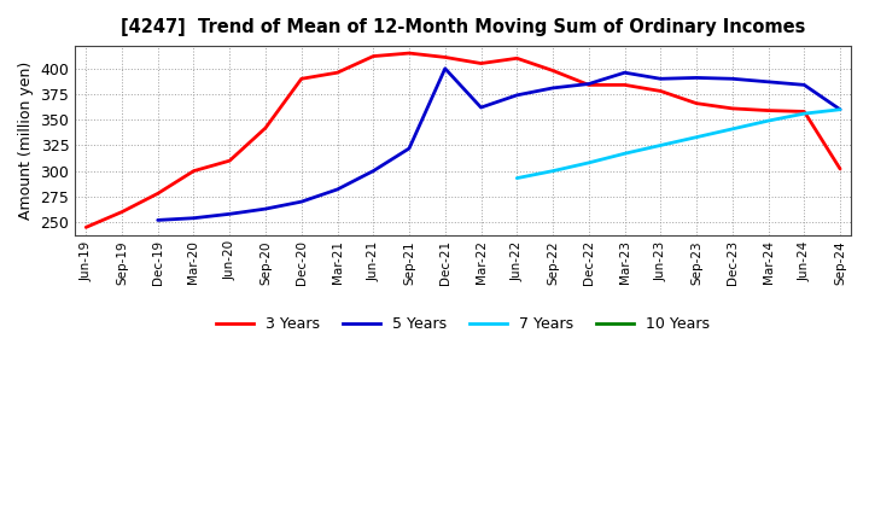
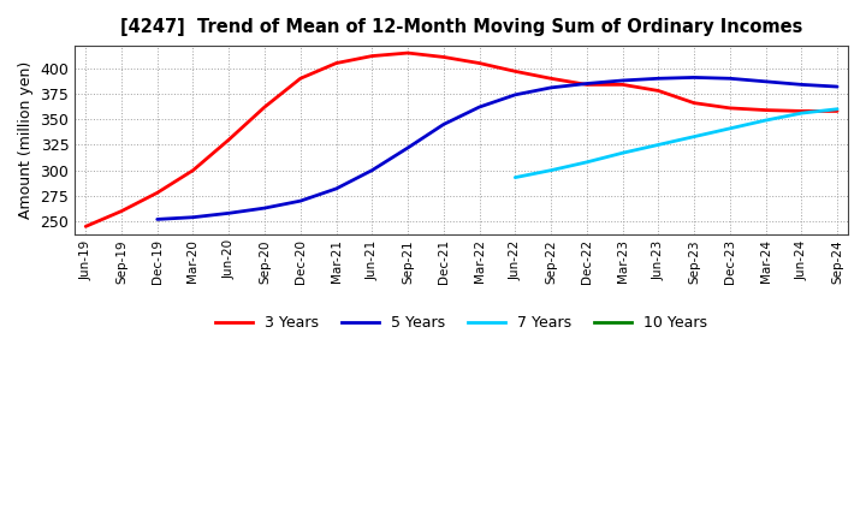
3 Years/Jun-20: 310 -> 330
3 Years/Sep-20: 342 -> 362
3 Years/Mar-21: 396 -> 405
5 Years/Dec-21: 400 -> 345
3 Years/Jun-22: 410 -> 397
3 Years/Sep-22: 398 -> 390
5 Years/Mar-23: 396 -> 388
3 Years/Sep-24: 302 -> 358
5 Years/Sep-24: 360 -> 382
